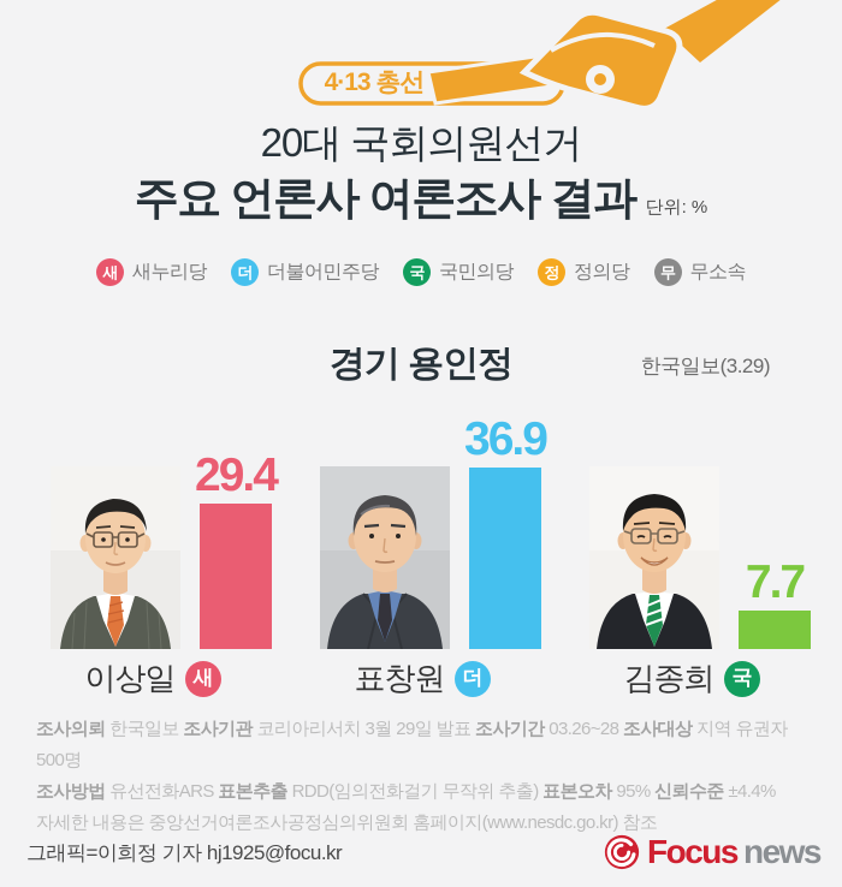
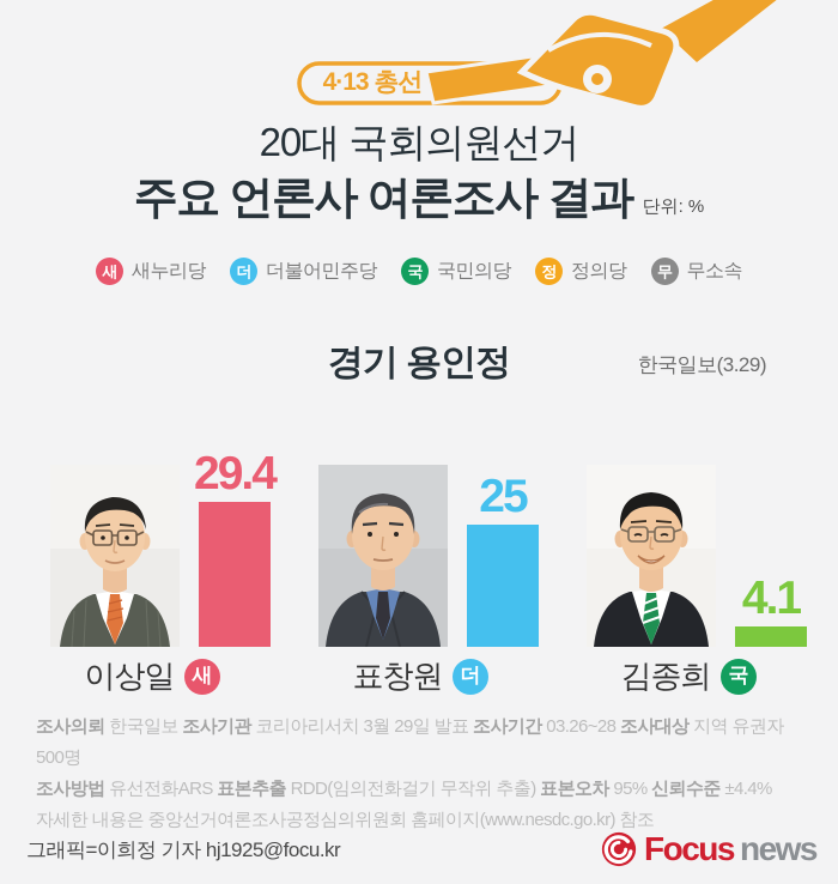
표창원: 36.9 -> 25
김종희: 7.7 -> 4.1
